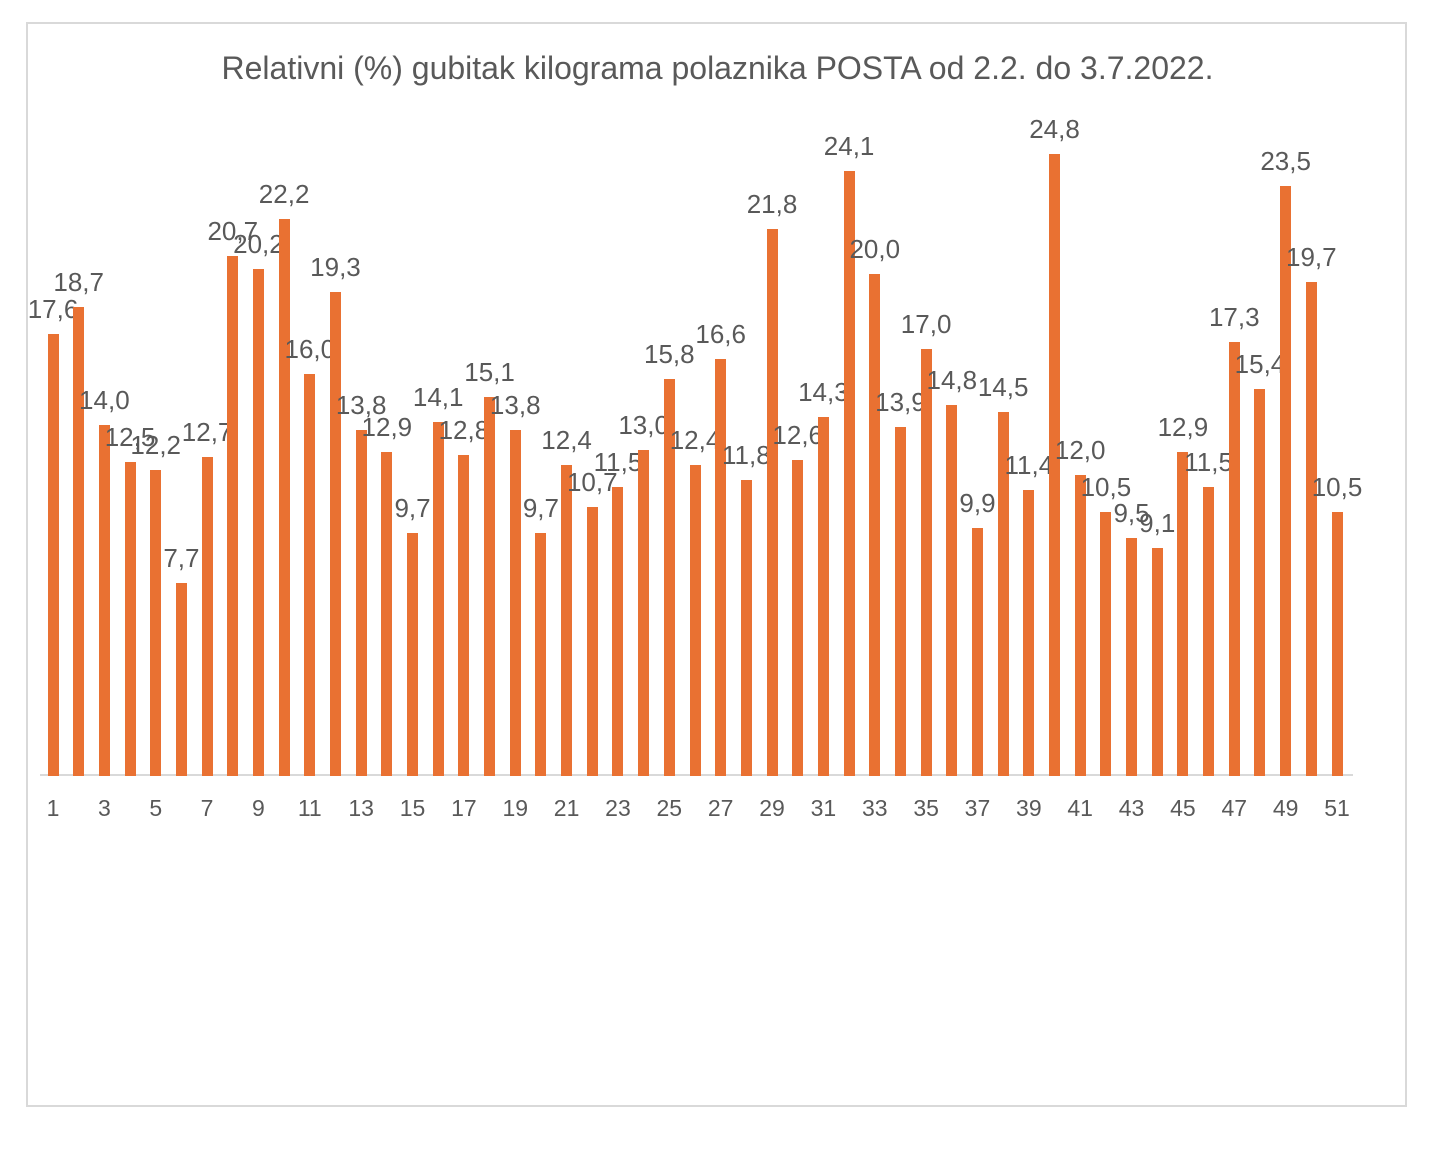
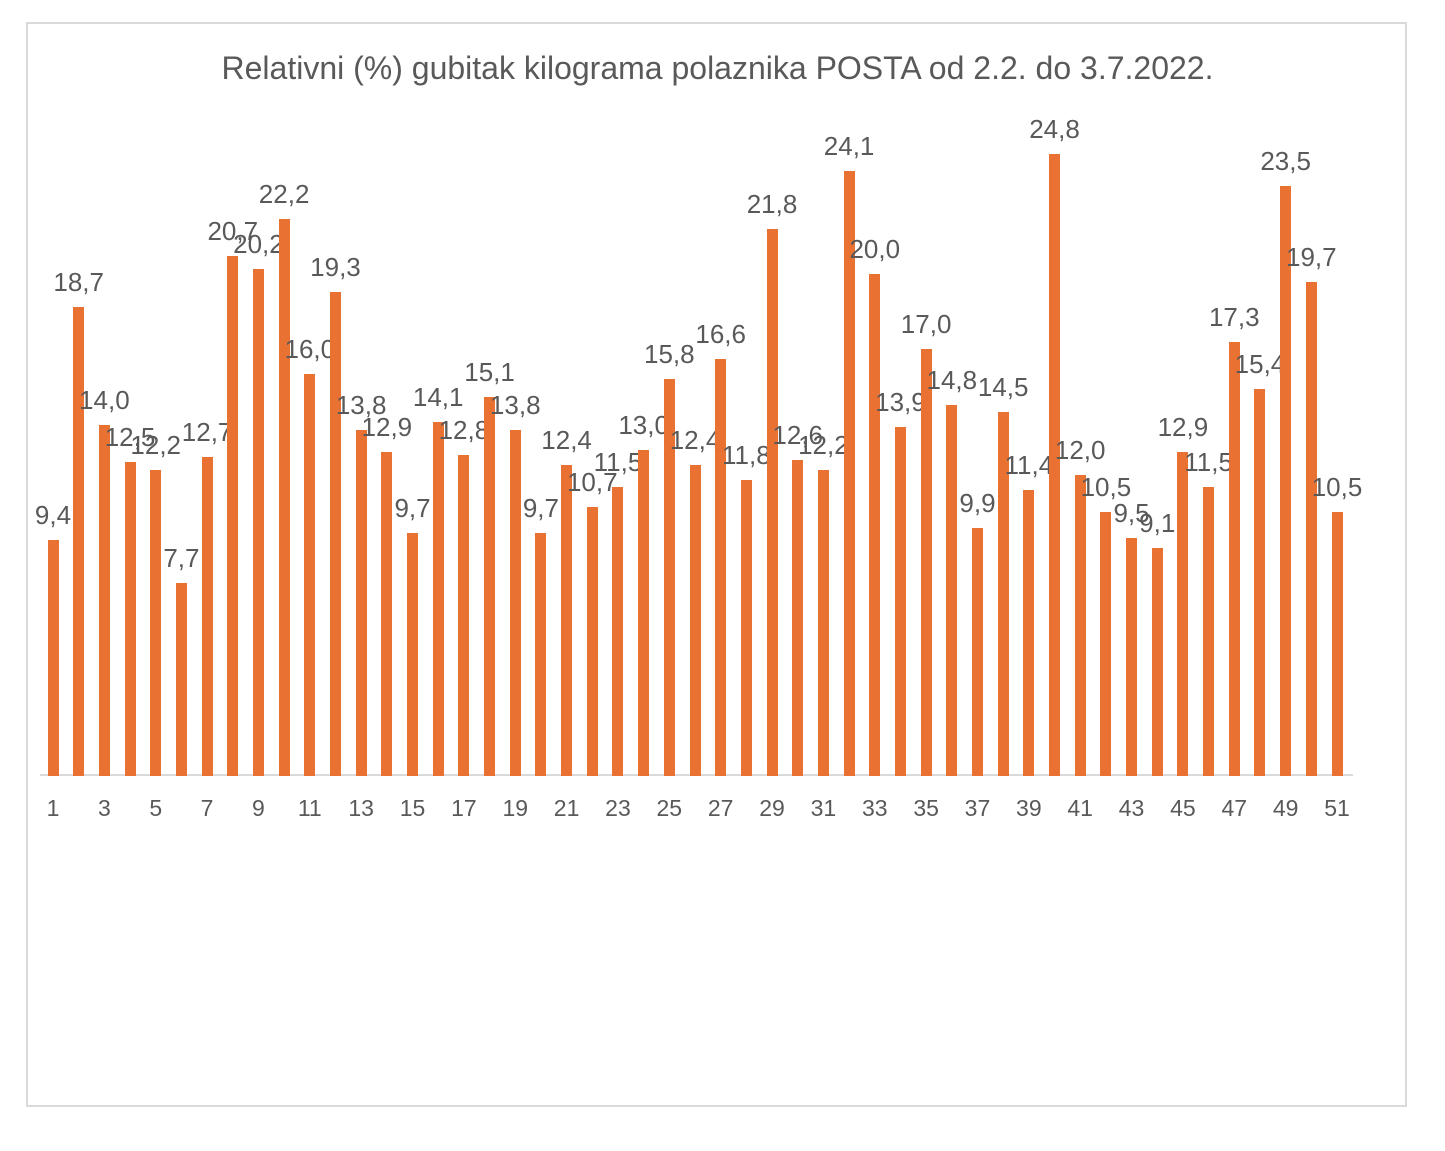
1: 17,6 -> 9,4
31: 14,3 -> 12,2
